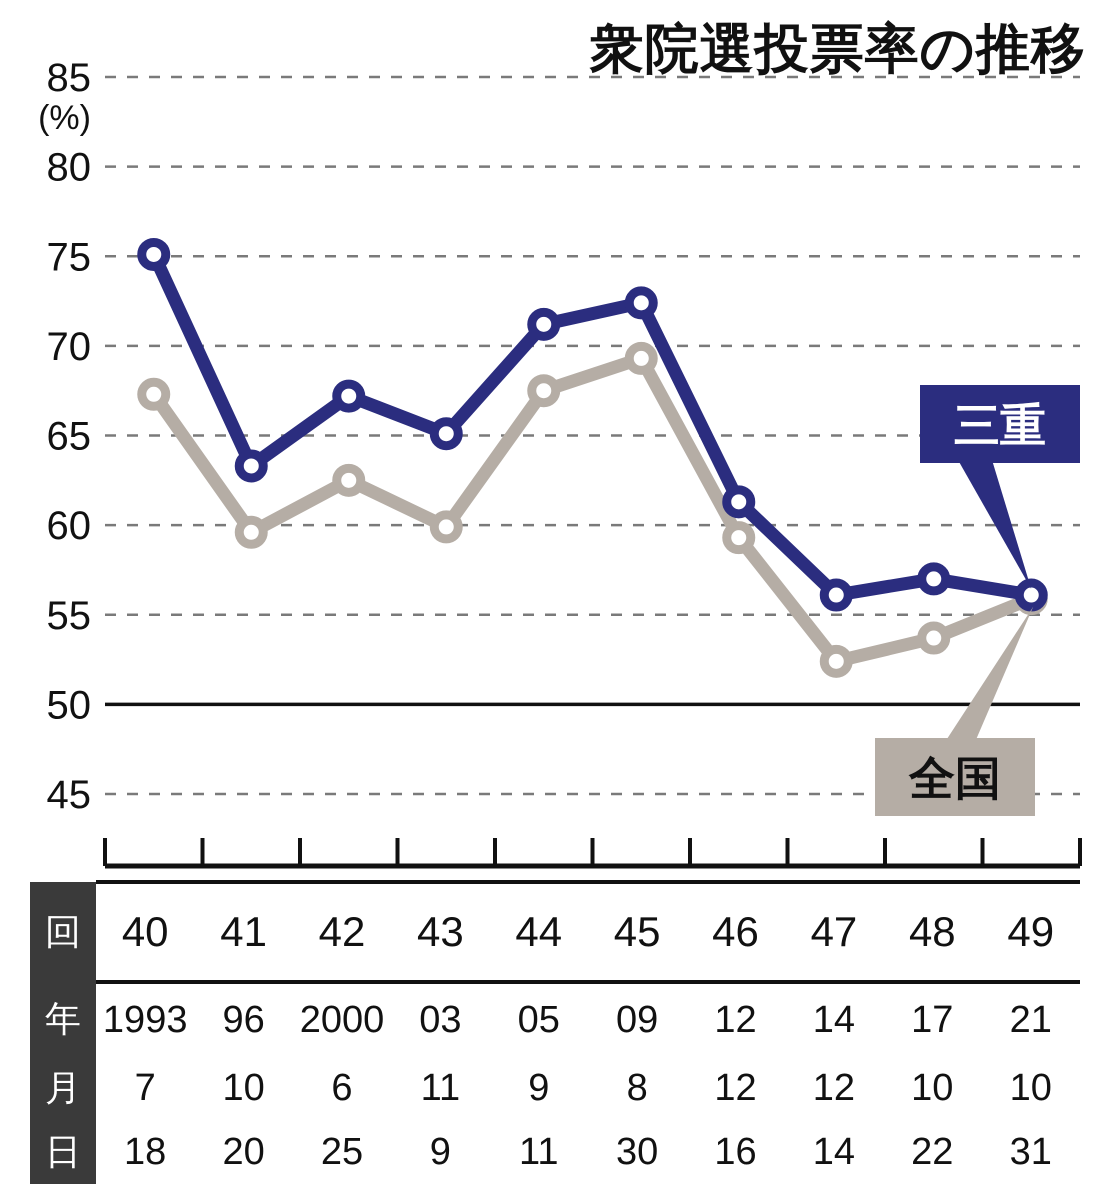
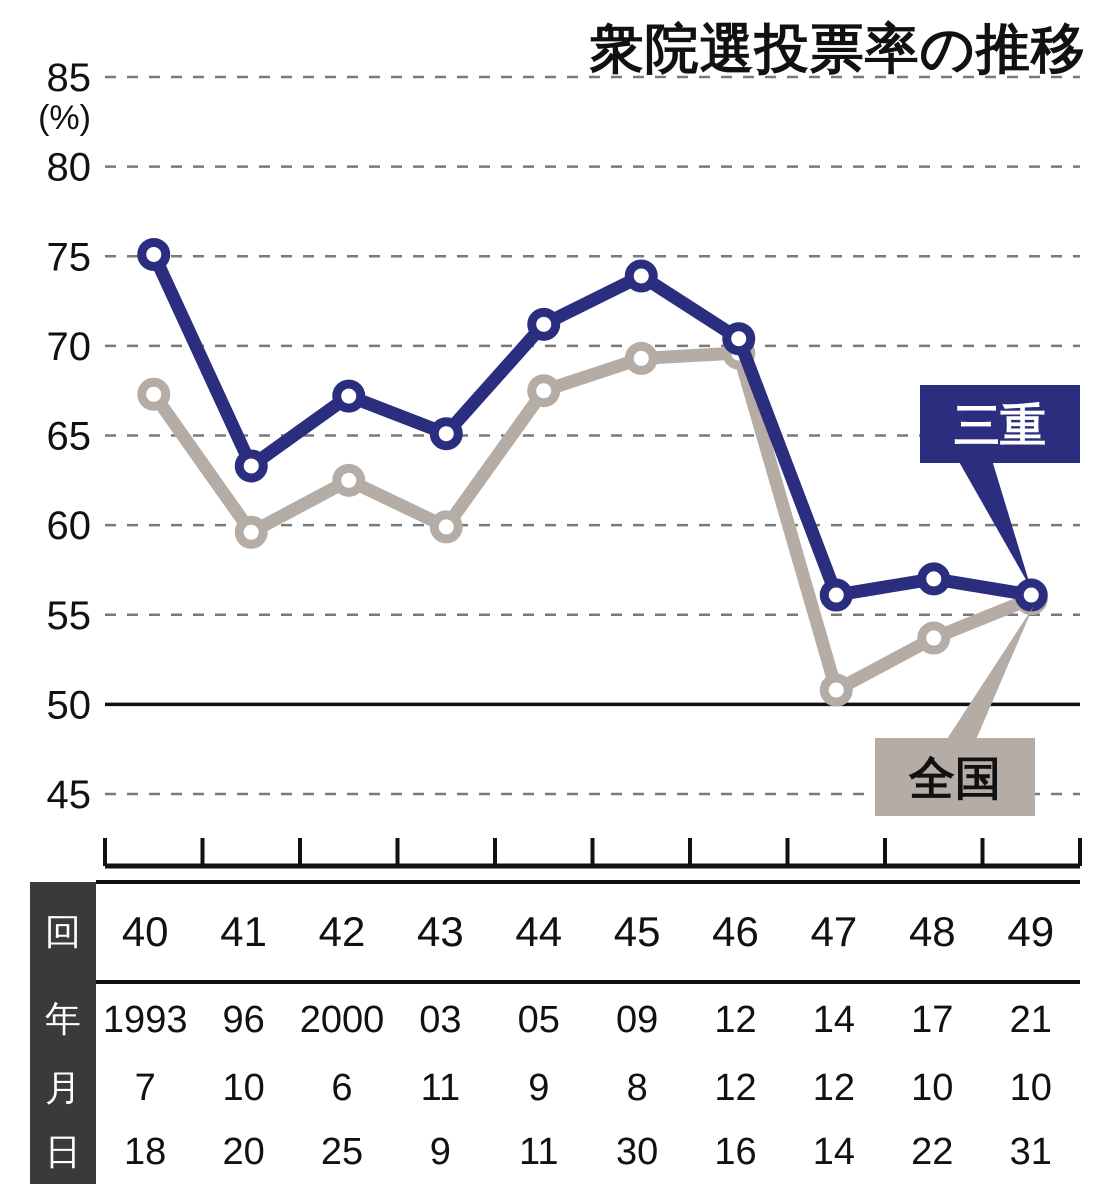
三重/45: 72.4 -> 73.9
三重/46: 61.3 -> 70.4
全国/46: 59.3 -> 69.6
全国/47: 52.4 -> 50.8
